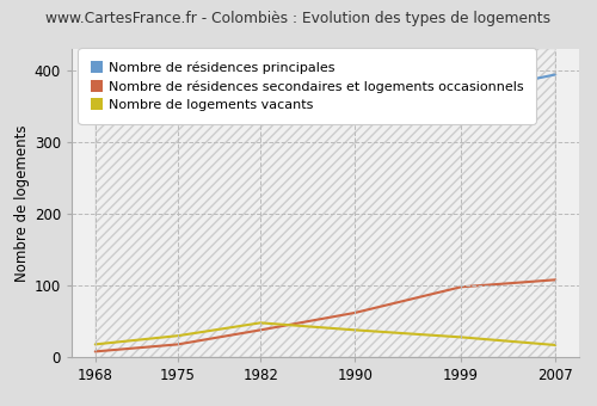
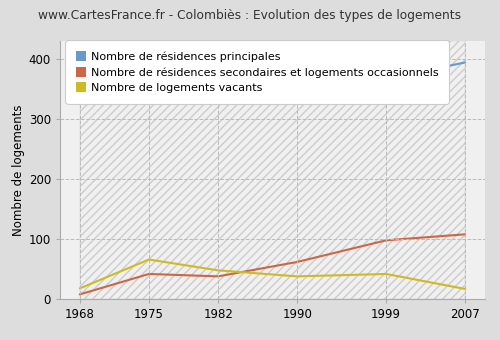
Nombre de résidences secondaires et logements occasionnels/1975: 18 -> 42
Nombre de logements vacants/1975: 30 -> 66
Nombre de logements vacants/1999: 28 -> 42
